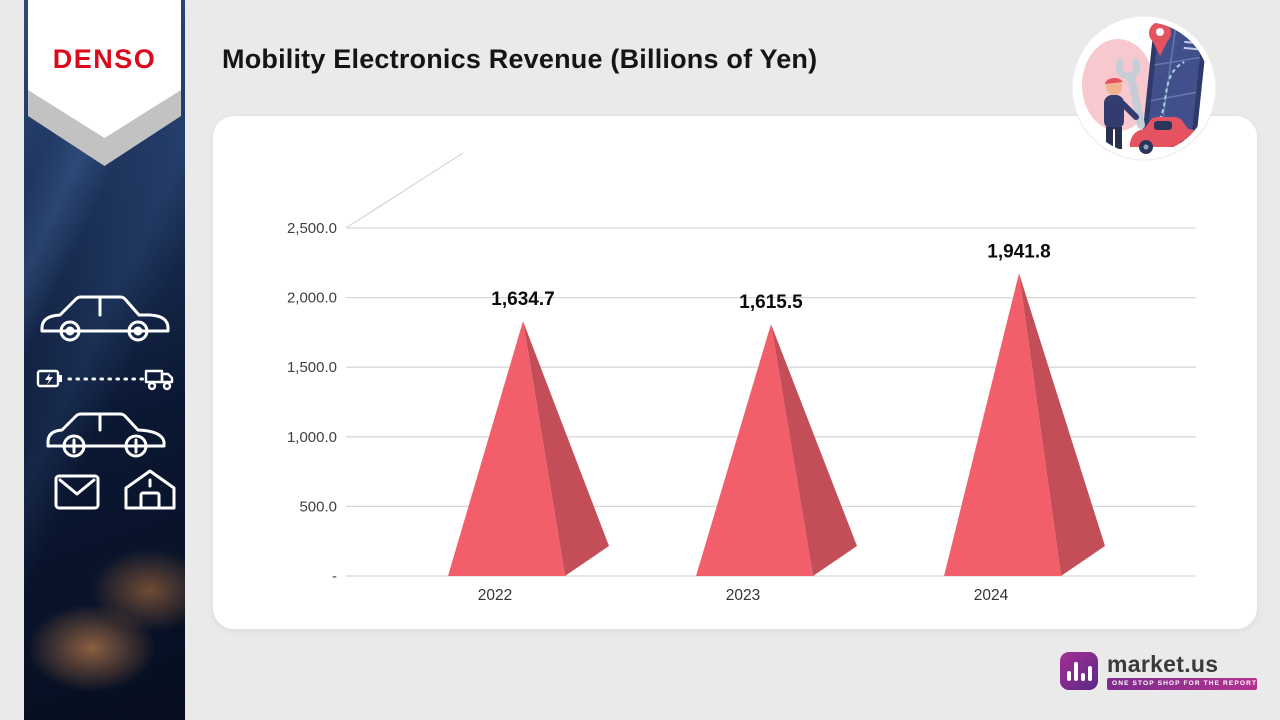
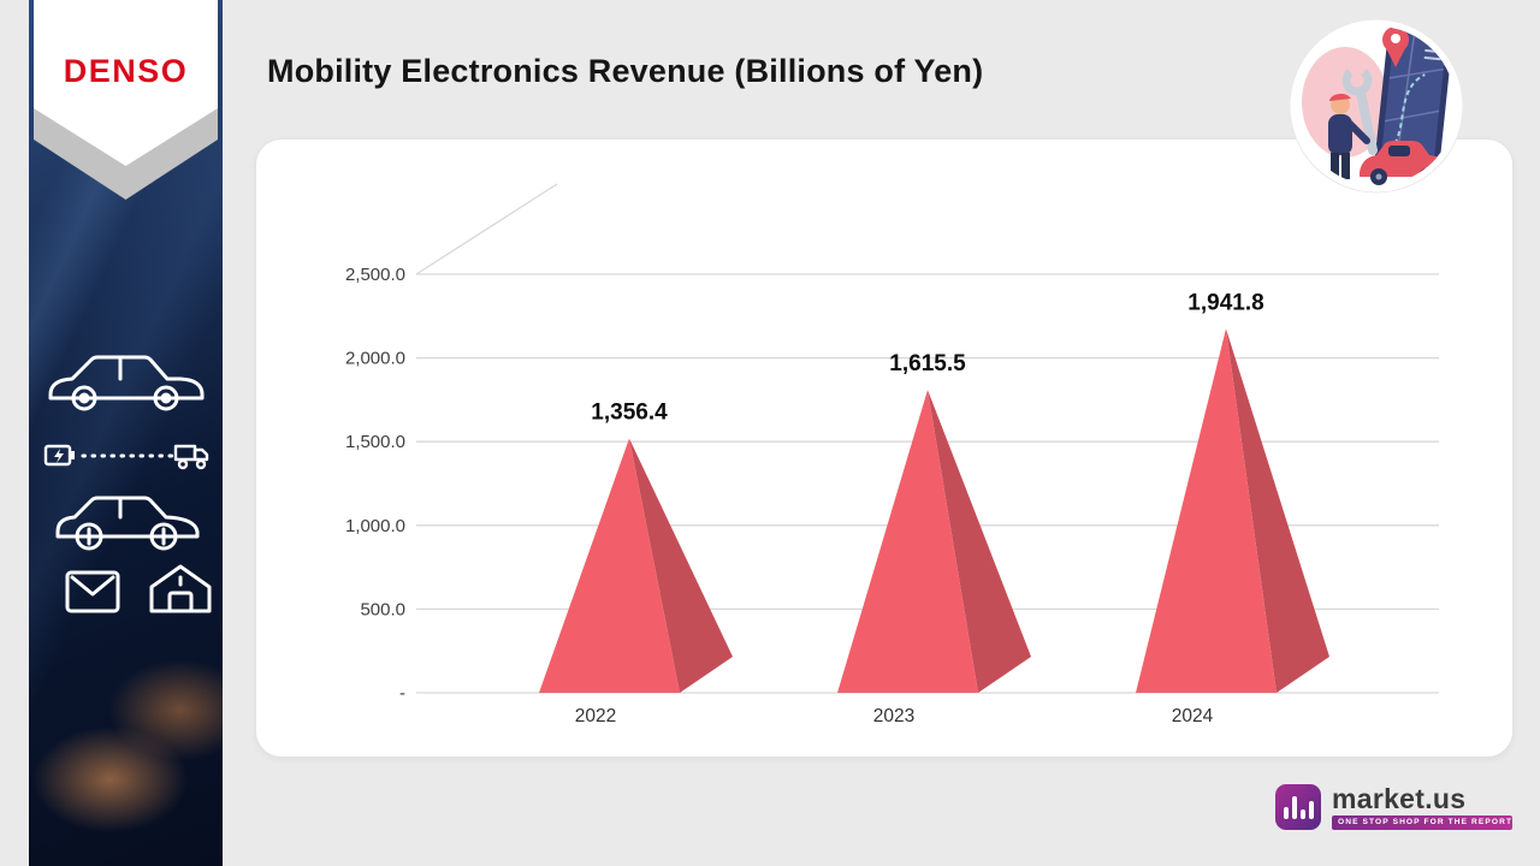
2022: 1,634.7 -> 1,356.4
